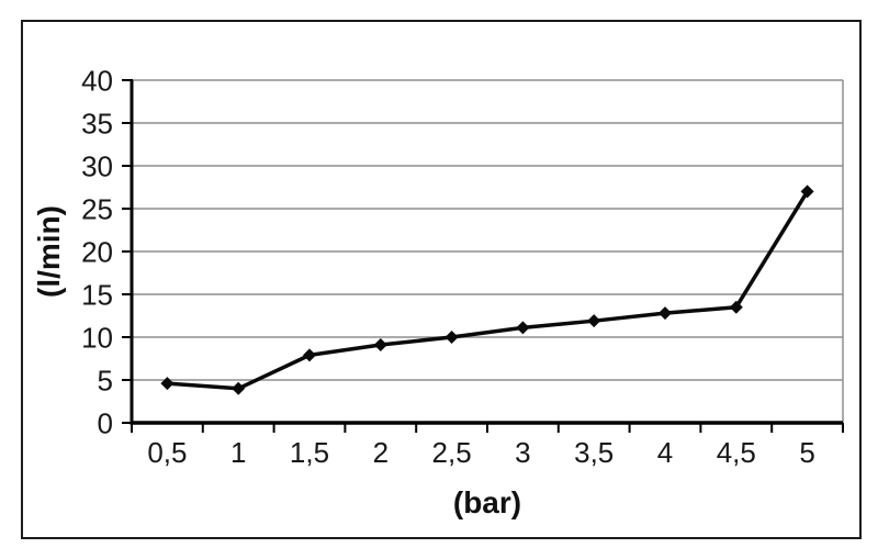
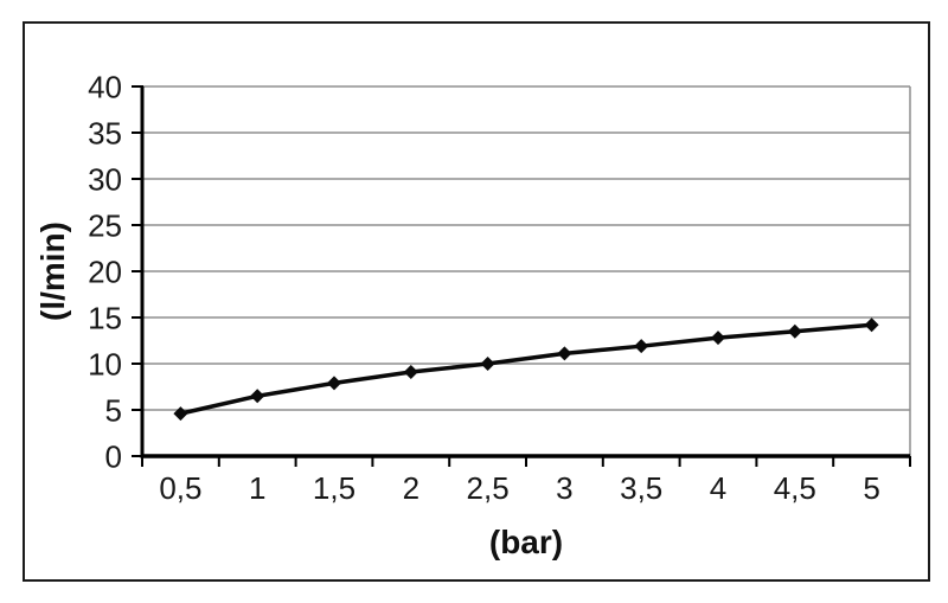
1: 4 -> 6
5: 27 -> 14
